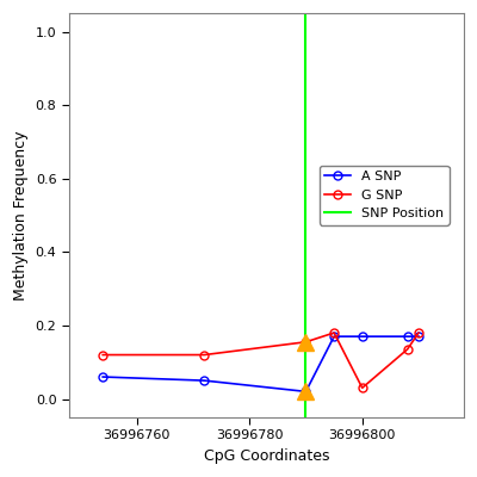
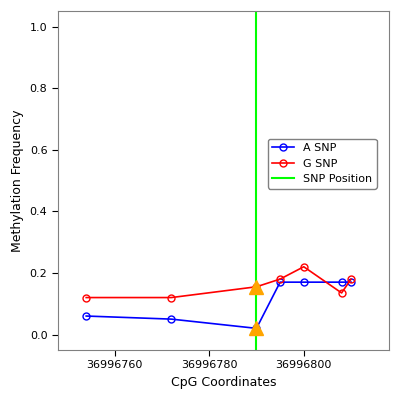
G SNP/36996800: 0.030 -> 0.220
